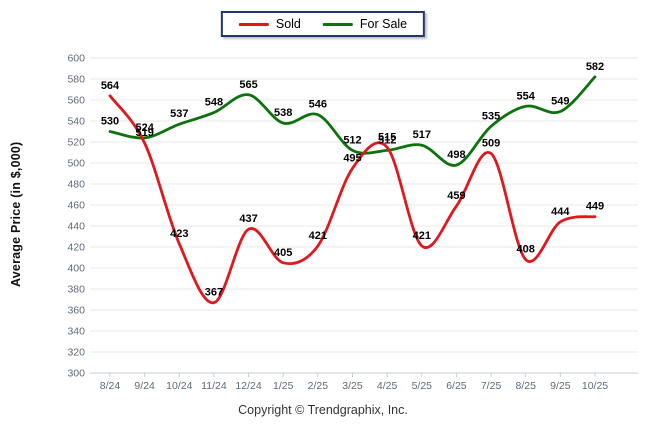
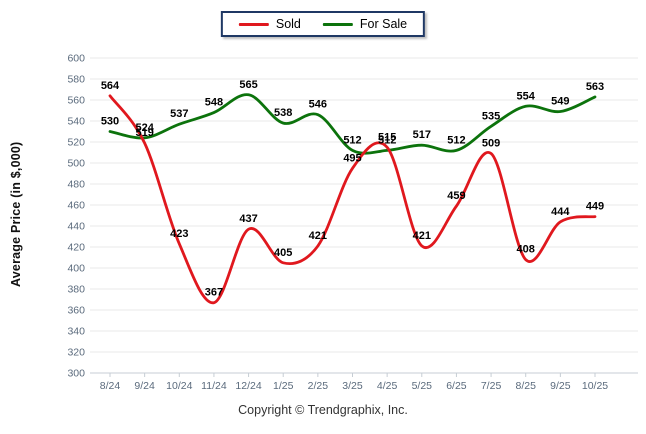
For Sale/6/25: 498 -> 512
For Sale/10/25: 582 -> 563
